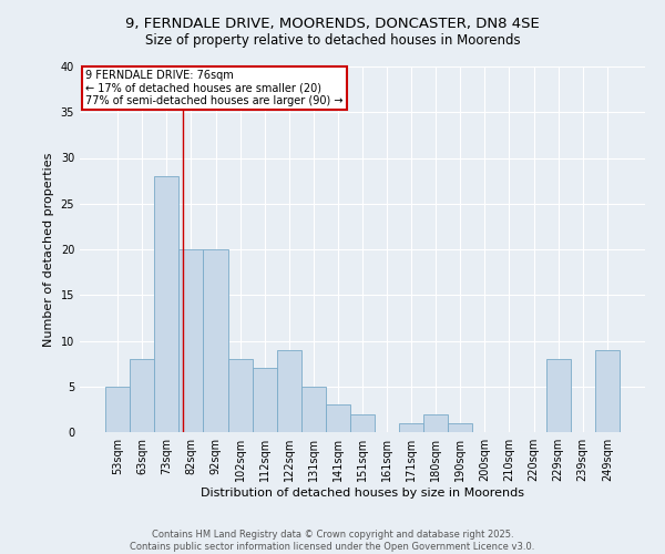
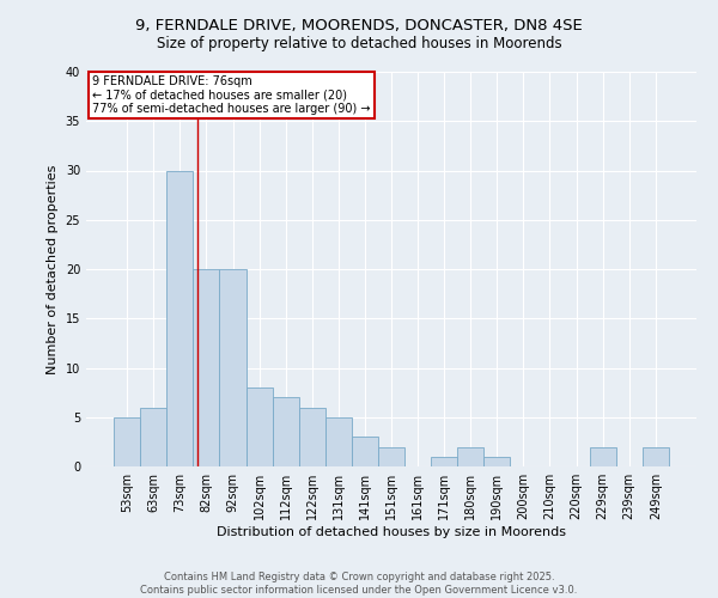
63sqm: 8 -> 6
73sqm: 28 -> 30
122sqm: 9 -> 6
229sqm: 8 -> 2
249sqm: 9 -> 2
